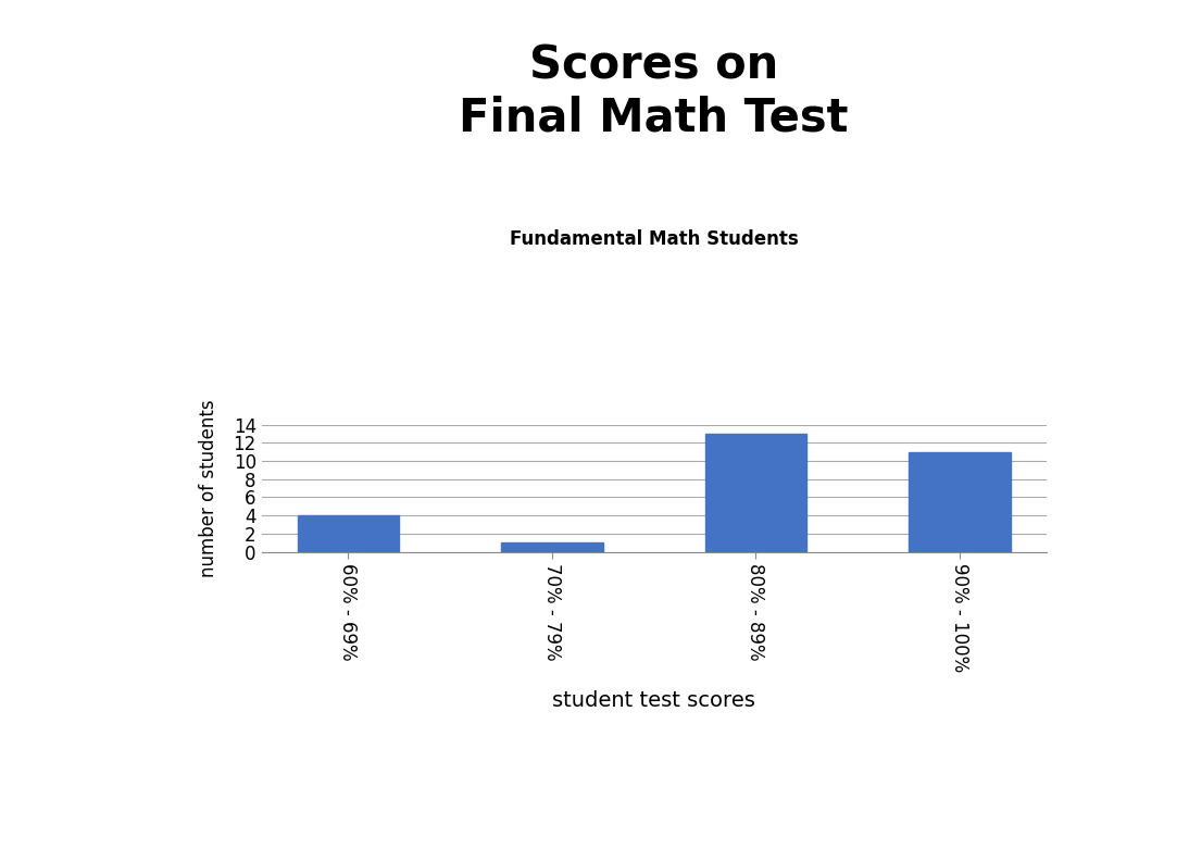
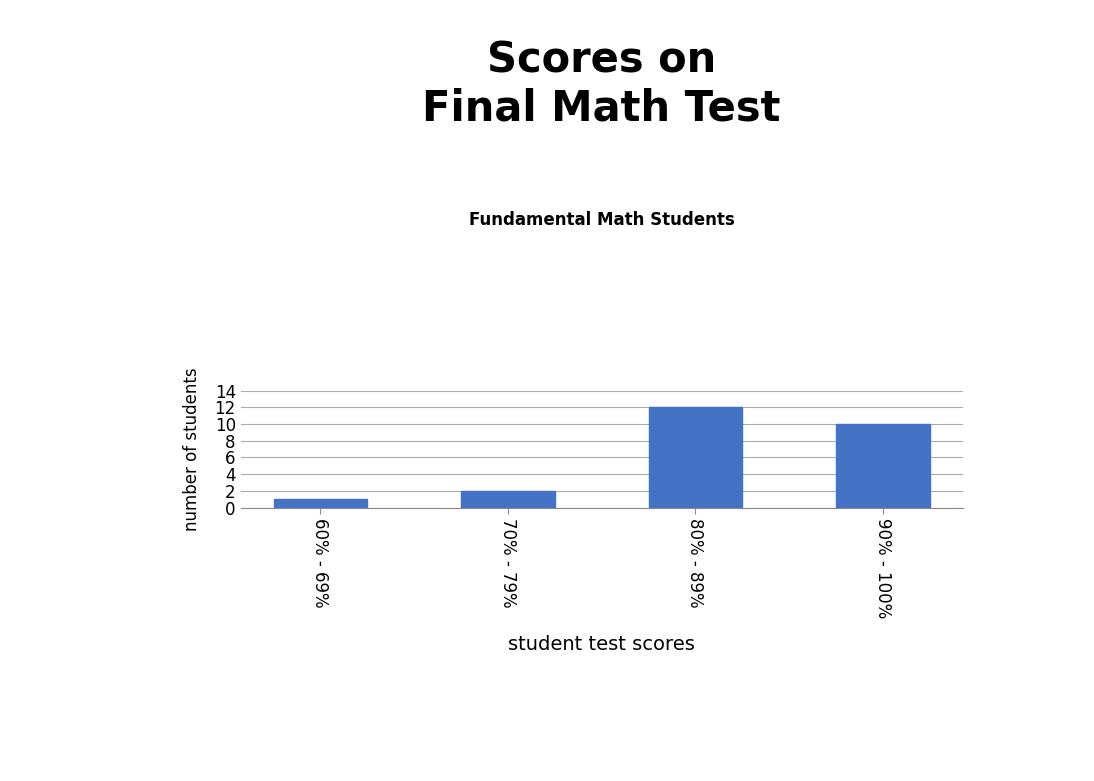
60% - 69%: 4 -> 1
70% - 79%: 1 -> 2
80% - 89%: 13 -> 12
90% - 100%: 11 -> 10
